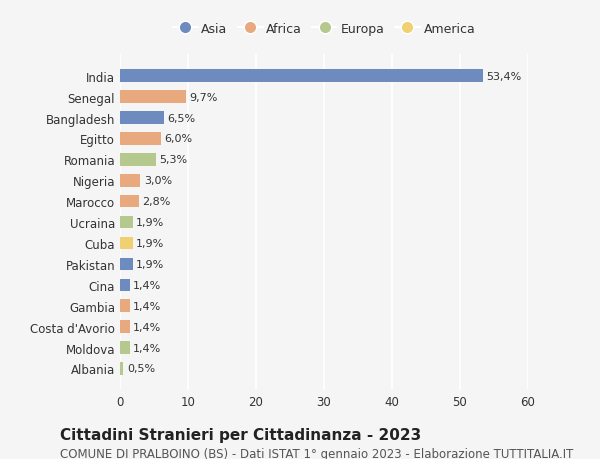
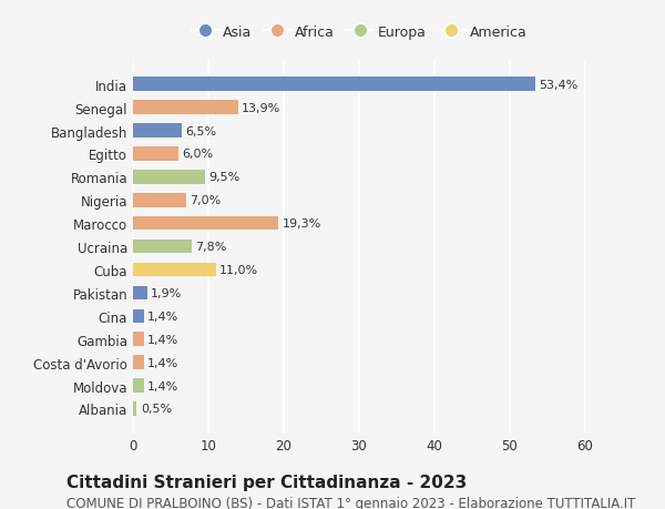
Senegal: 9,7% -> 13,9%
Romania: 5,3% -> 9,5%
Nigeria: 3,0% -> 7,0%
Marocco: 2,8% -> 19,3%
Ucraina: 1,9% -> 7,8%
Cuba: 1,9% -> 11,0%
